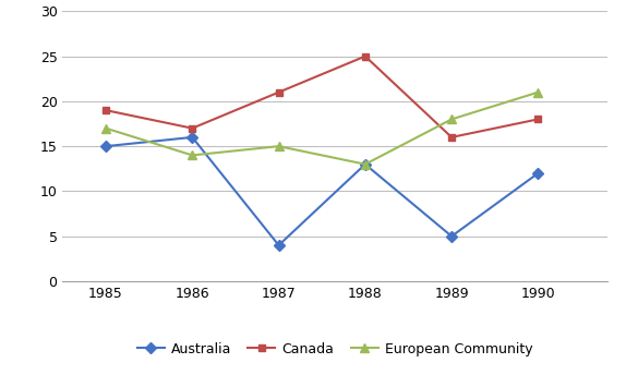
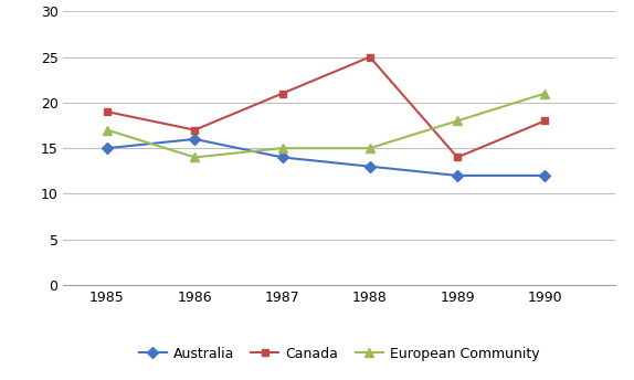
Australia/1987: 4 -> 14
European Community/1988: 13 -> 15
Australia/1989: 5 -> 12
Canada/1989: 16 -> 14
